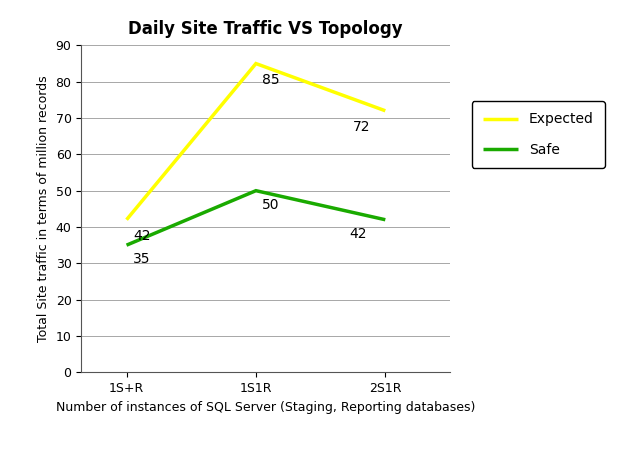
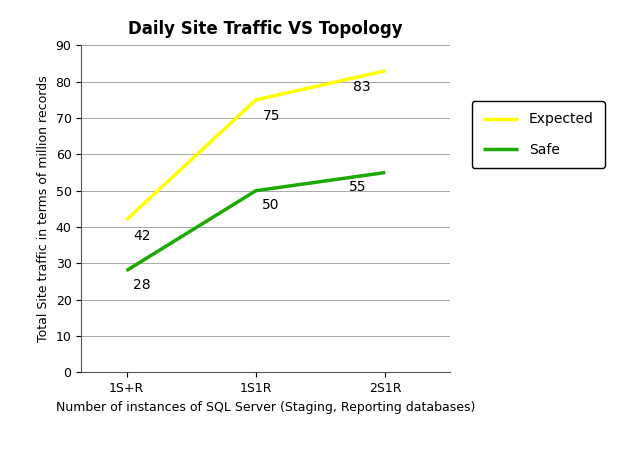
Safe/1S+R: 35 -> 28
Expected/1S1R: 85 -> 75
Expected/2S1R: 72 -> 83
Safe/2S1R: 42 -> 55
